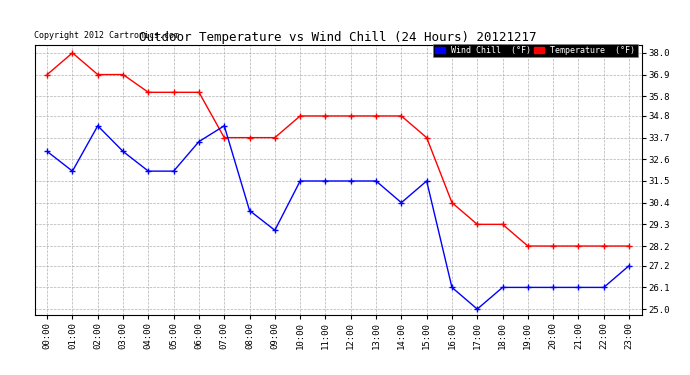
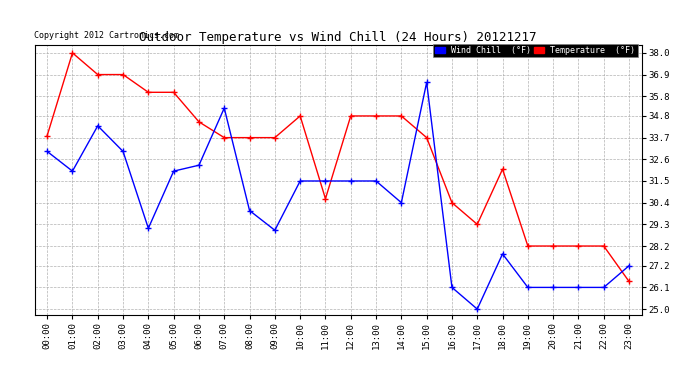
Temperature (°F)/00:00: 36.9 -> 33.8
Wind Chill (°F)/04:00: 32.0 -> 29.1
Temperature (°F)/06:00: 36.0 -> 34.5
Wind Chill (°F)/06:00: 33.5 -> 32.3
Wind Chill (°F)/07:00: 34.3 -> 35.2
Temperature (°F)/11:00: 34.8 -> 30.6
Wind Chill (°F)/15:00: 31.5 -> 36.5
Temperature (°F)/18:00: 29.3 -> 32.1
Wind Chill (°F)/18:00: 26.1 -> 27.8
Temperature (°F)/23:00: 28.2 -> 26.4
